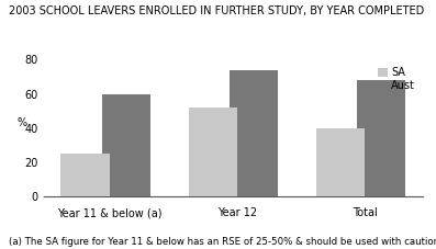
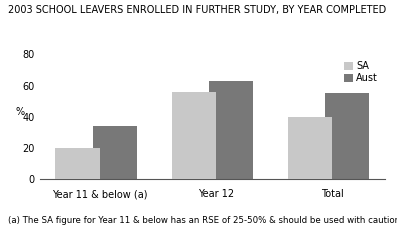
SA/Year 11 & below (a): 25 -> 20
Aust/Year 11 & below (a): 60 -> 34
SA/Year 12: 52 -> 56
Aust/Year 12: 74 -> 63
Aust/Total: 68 -> 55
